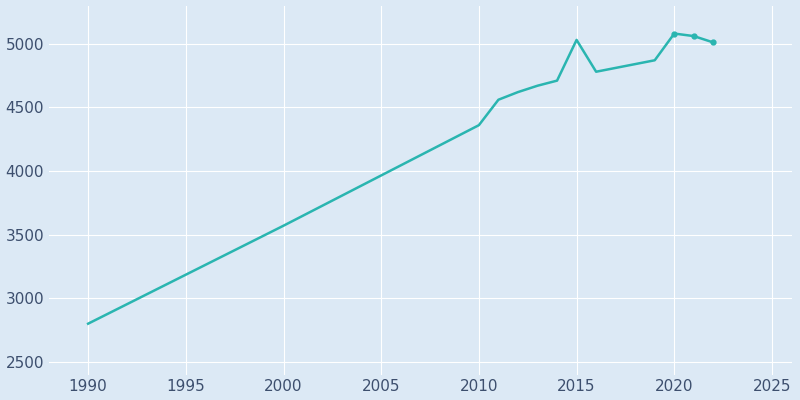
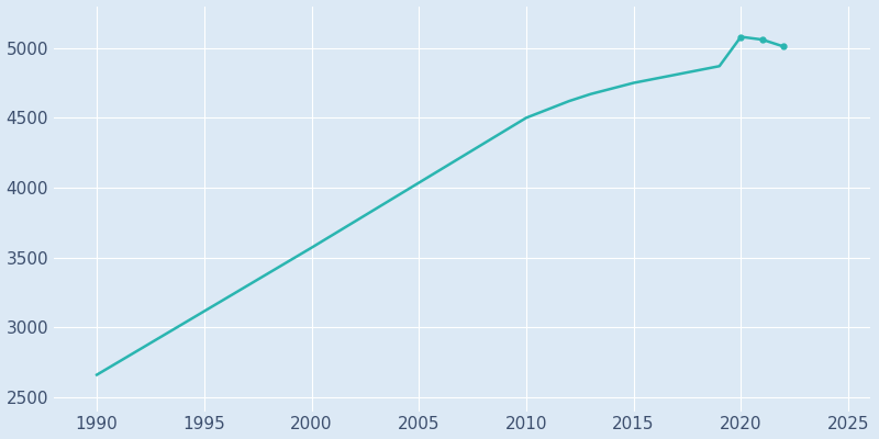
1990: 2800 -> 2660
2010: 4360 -> 4500
2015: 5030 -> 4750
